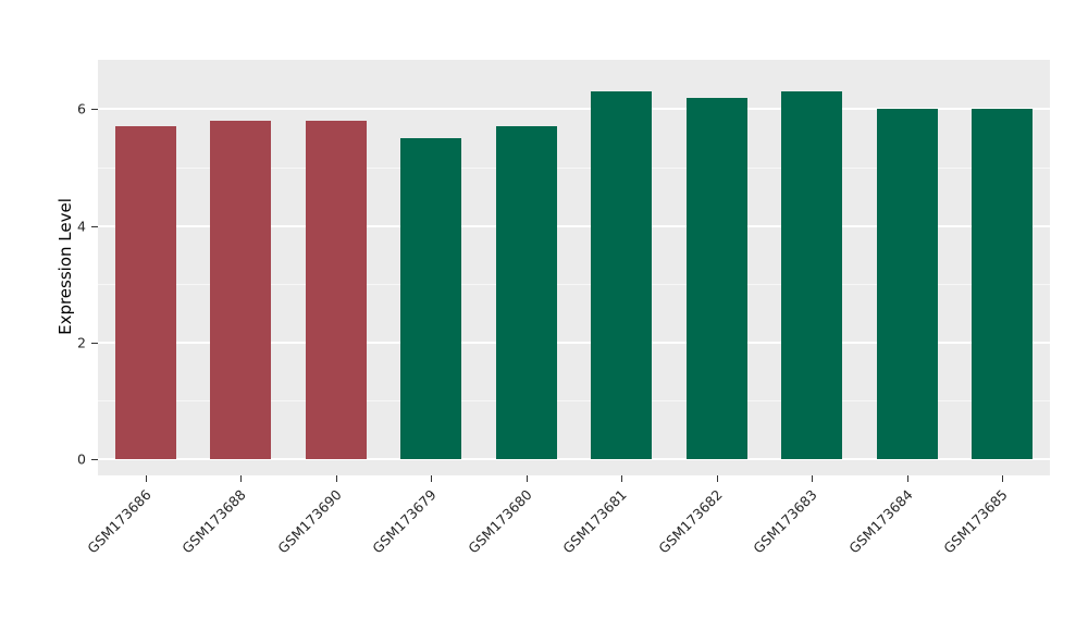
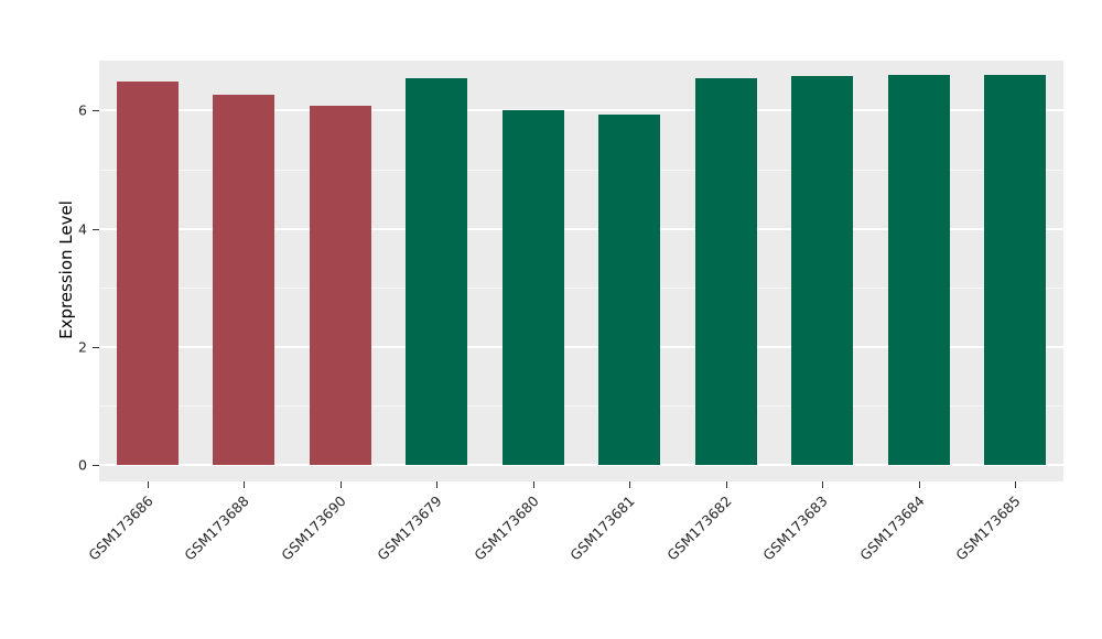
GSM173686: 5.7 -> 6.5
GSM173688: 5.8 -> 6.3
GSM173690: 5.8 -> 6.1
GSM173679: 5.5 -> 6.5
GSM173680: 5.7 -> 6.0
GSM173681: 6.3 -> 5.9
GSM173682: 6.2 -> 6.5
GSM173683: 6.3 -> 6.6
GSM173684: 6.0 -> 6.6
GSM173685: 6.0 -> 6.6
